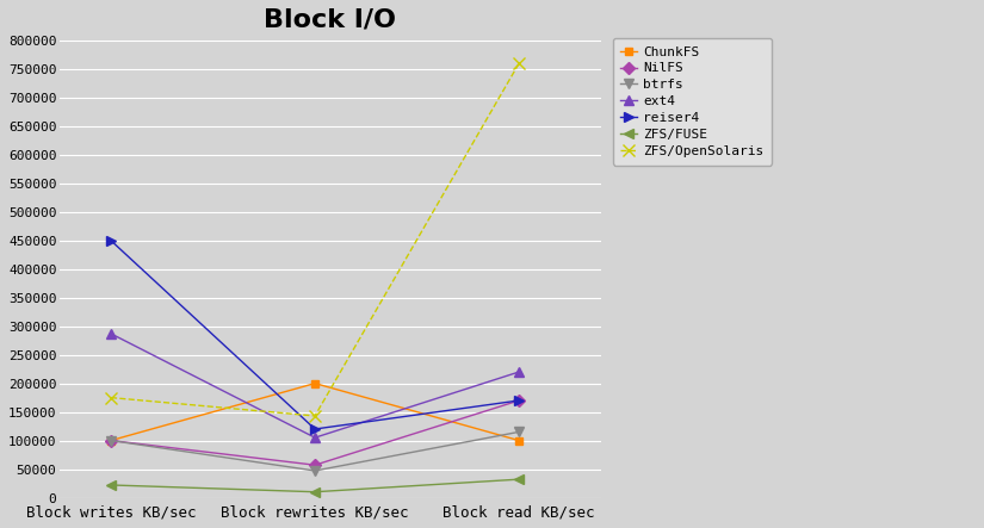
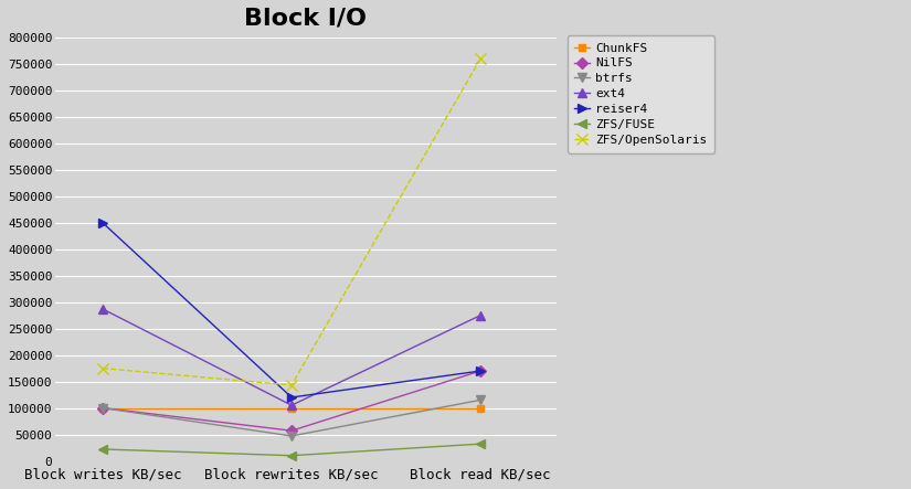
ChunkFS/Block rewrites KB/sec: 200000 -> 100000
ext4/Block read KB/sec: 220000 -> 275000
